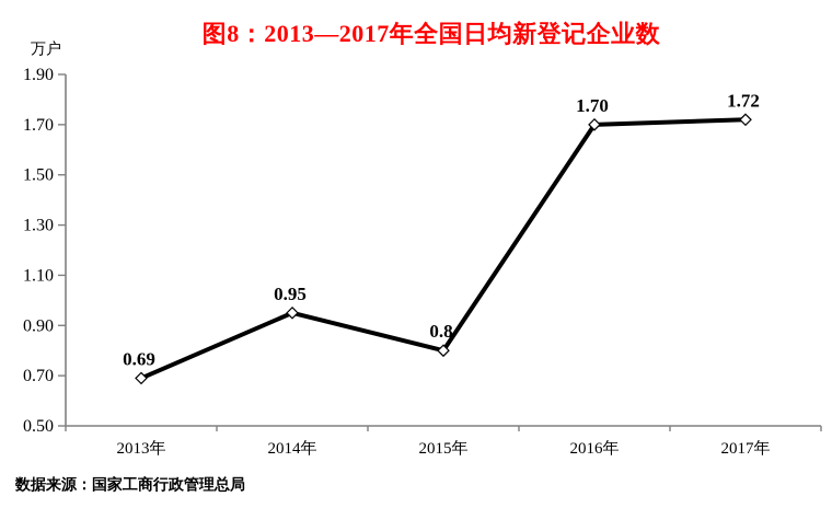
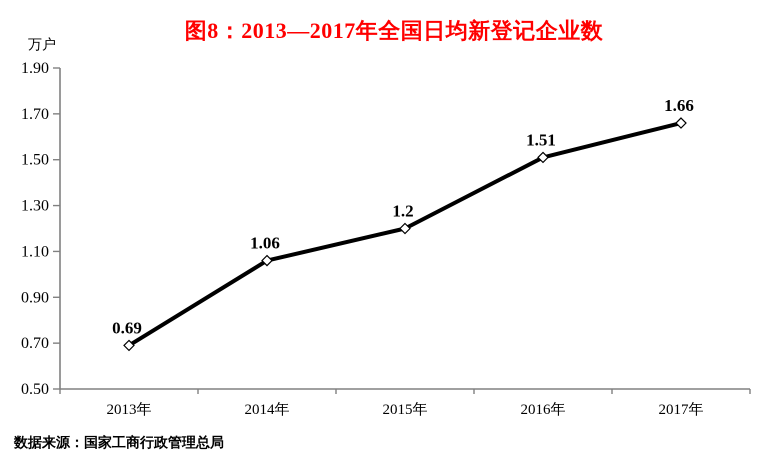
2014年: 0.95 -> 1.06
2015年: 0.8 -> 1.2
2016年: 1.70 -> 1.51
2017年: 1.72 -> 1.66
